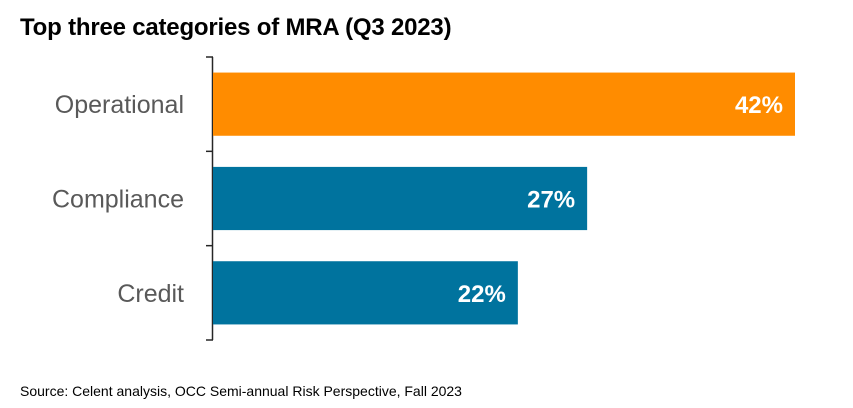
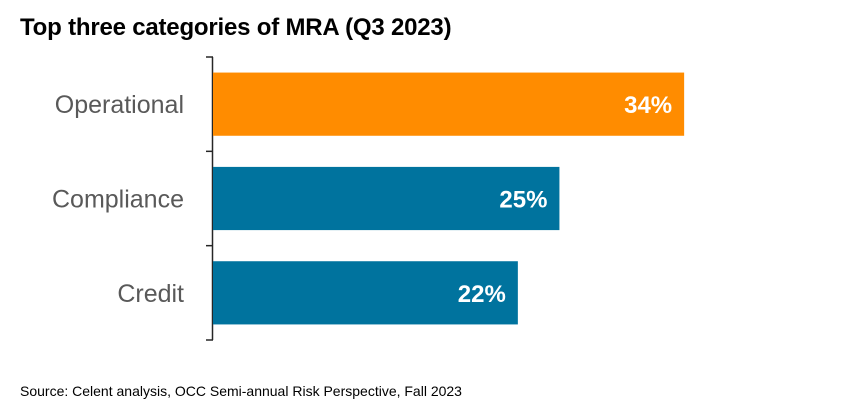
Operational: 42% -> 34%
Compliance: 27% -> 25%
